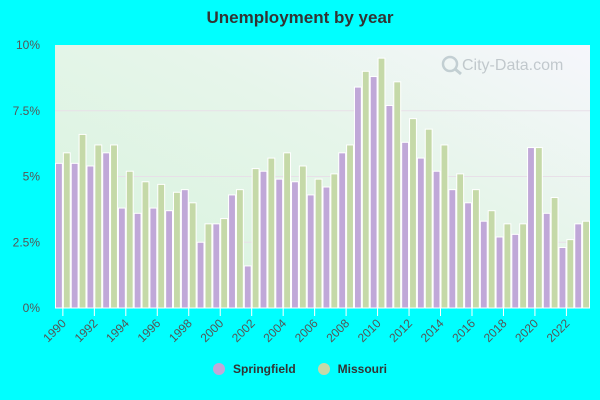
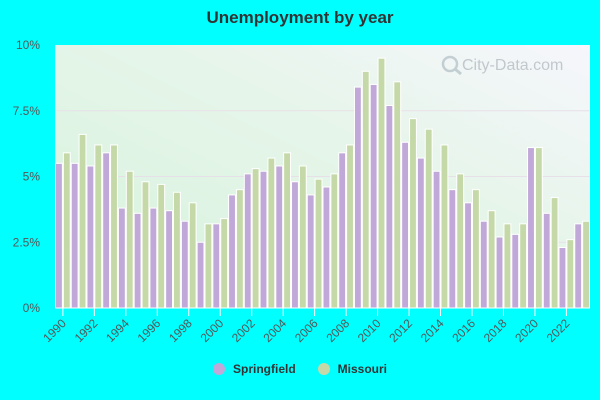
Springfield/1998: 4.5% -> 3.3%
Springfield/2002: 1.6% -> 5.1%
Springfield/2004: 4.9% -> 5.4%
Springfield/2010: 8.8% -> 8.5%
